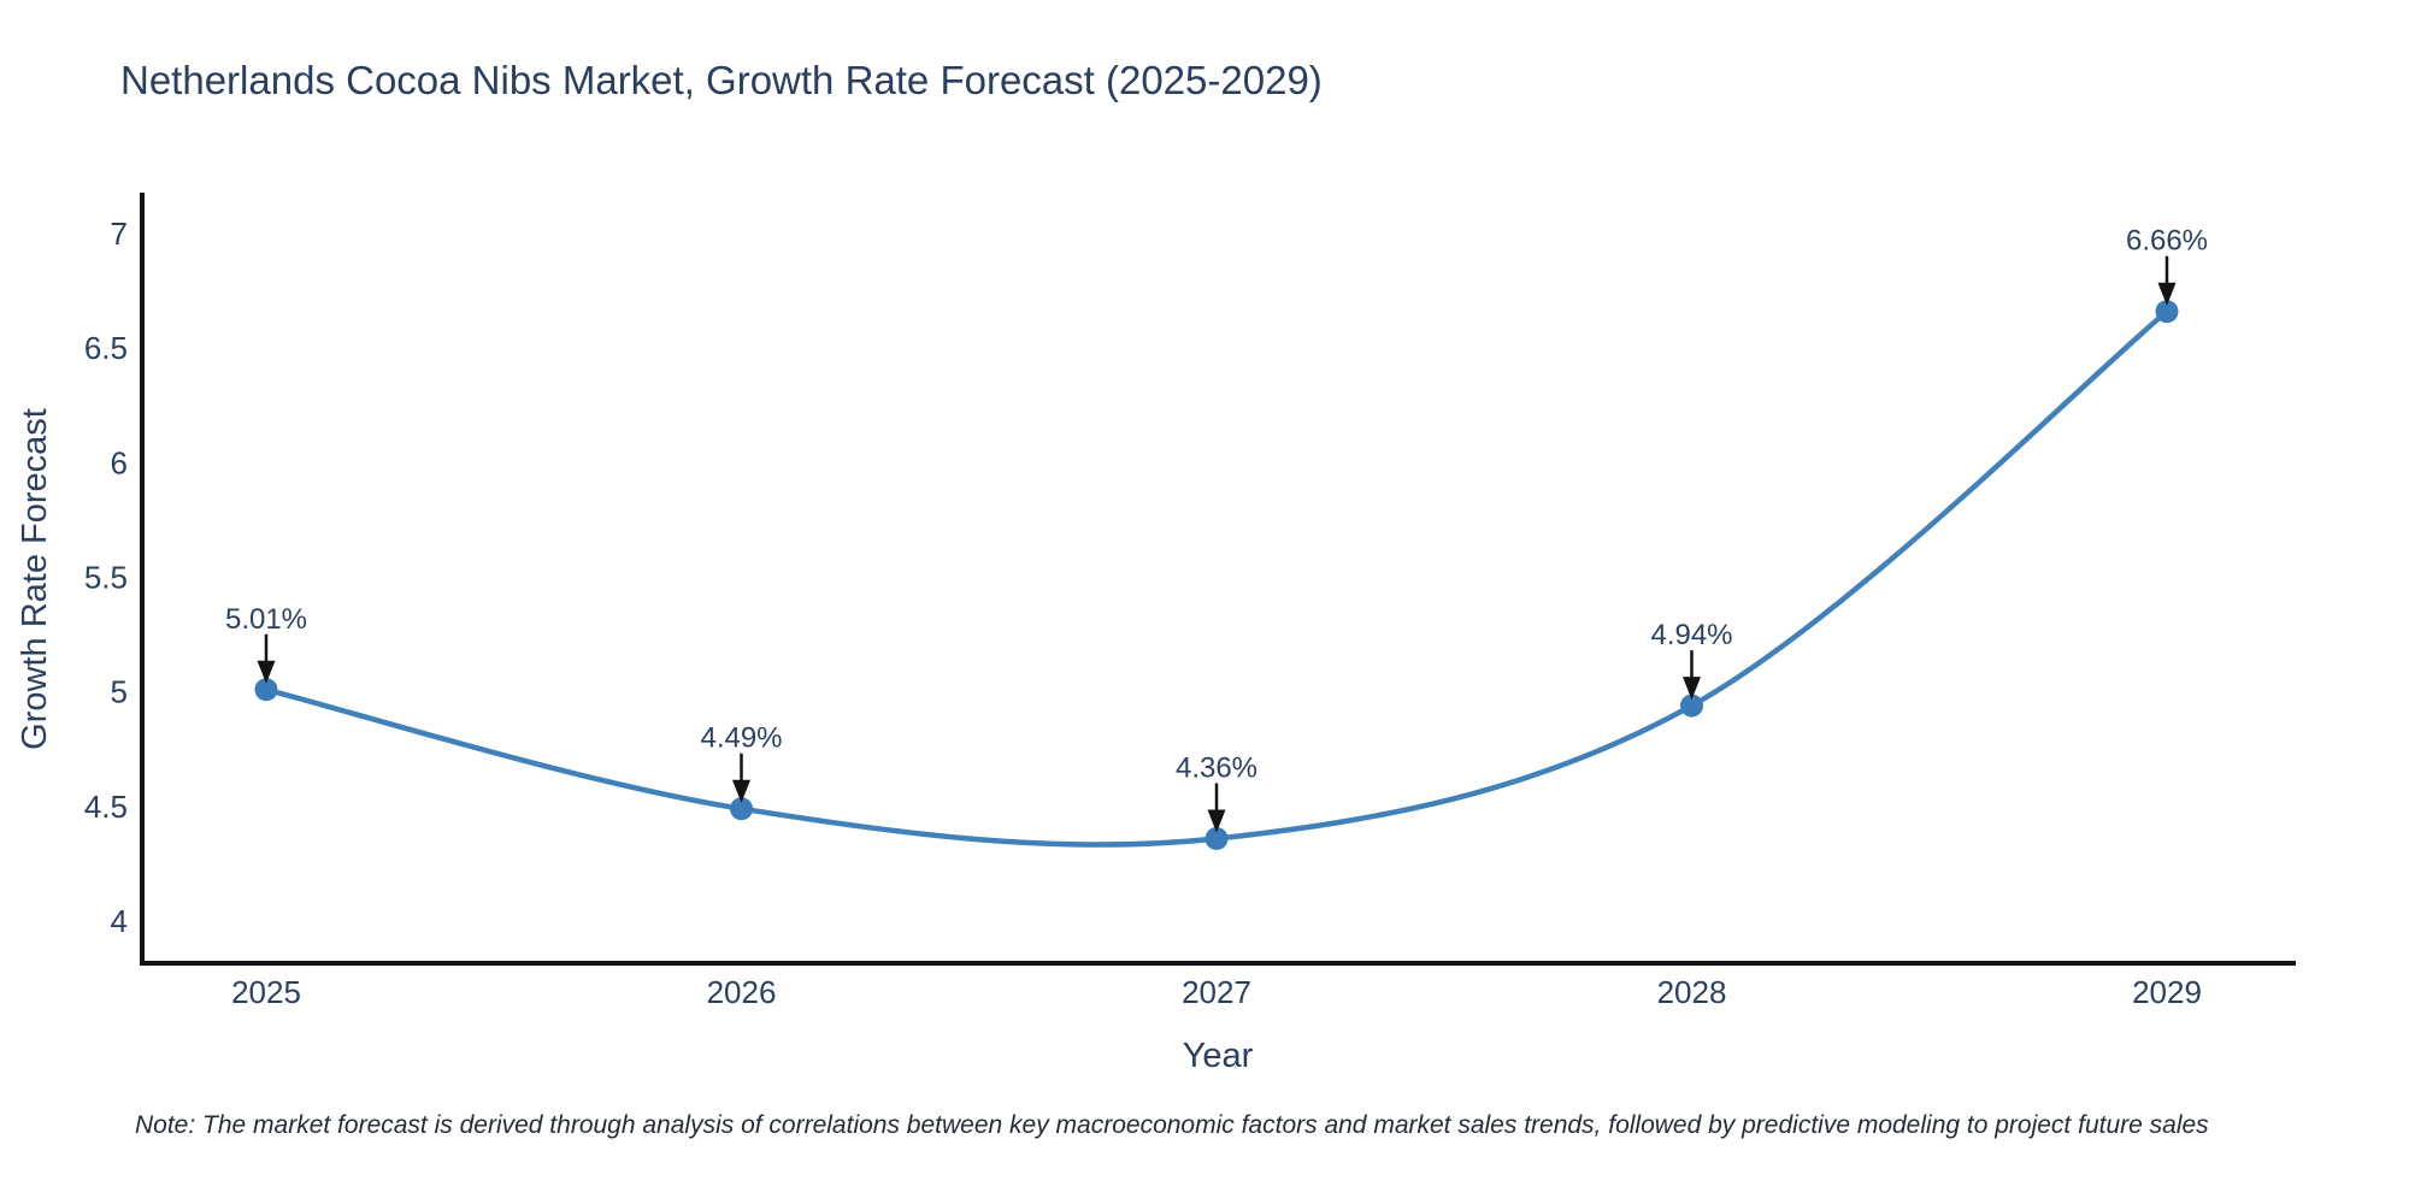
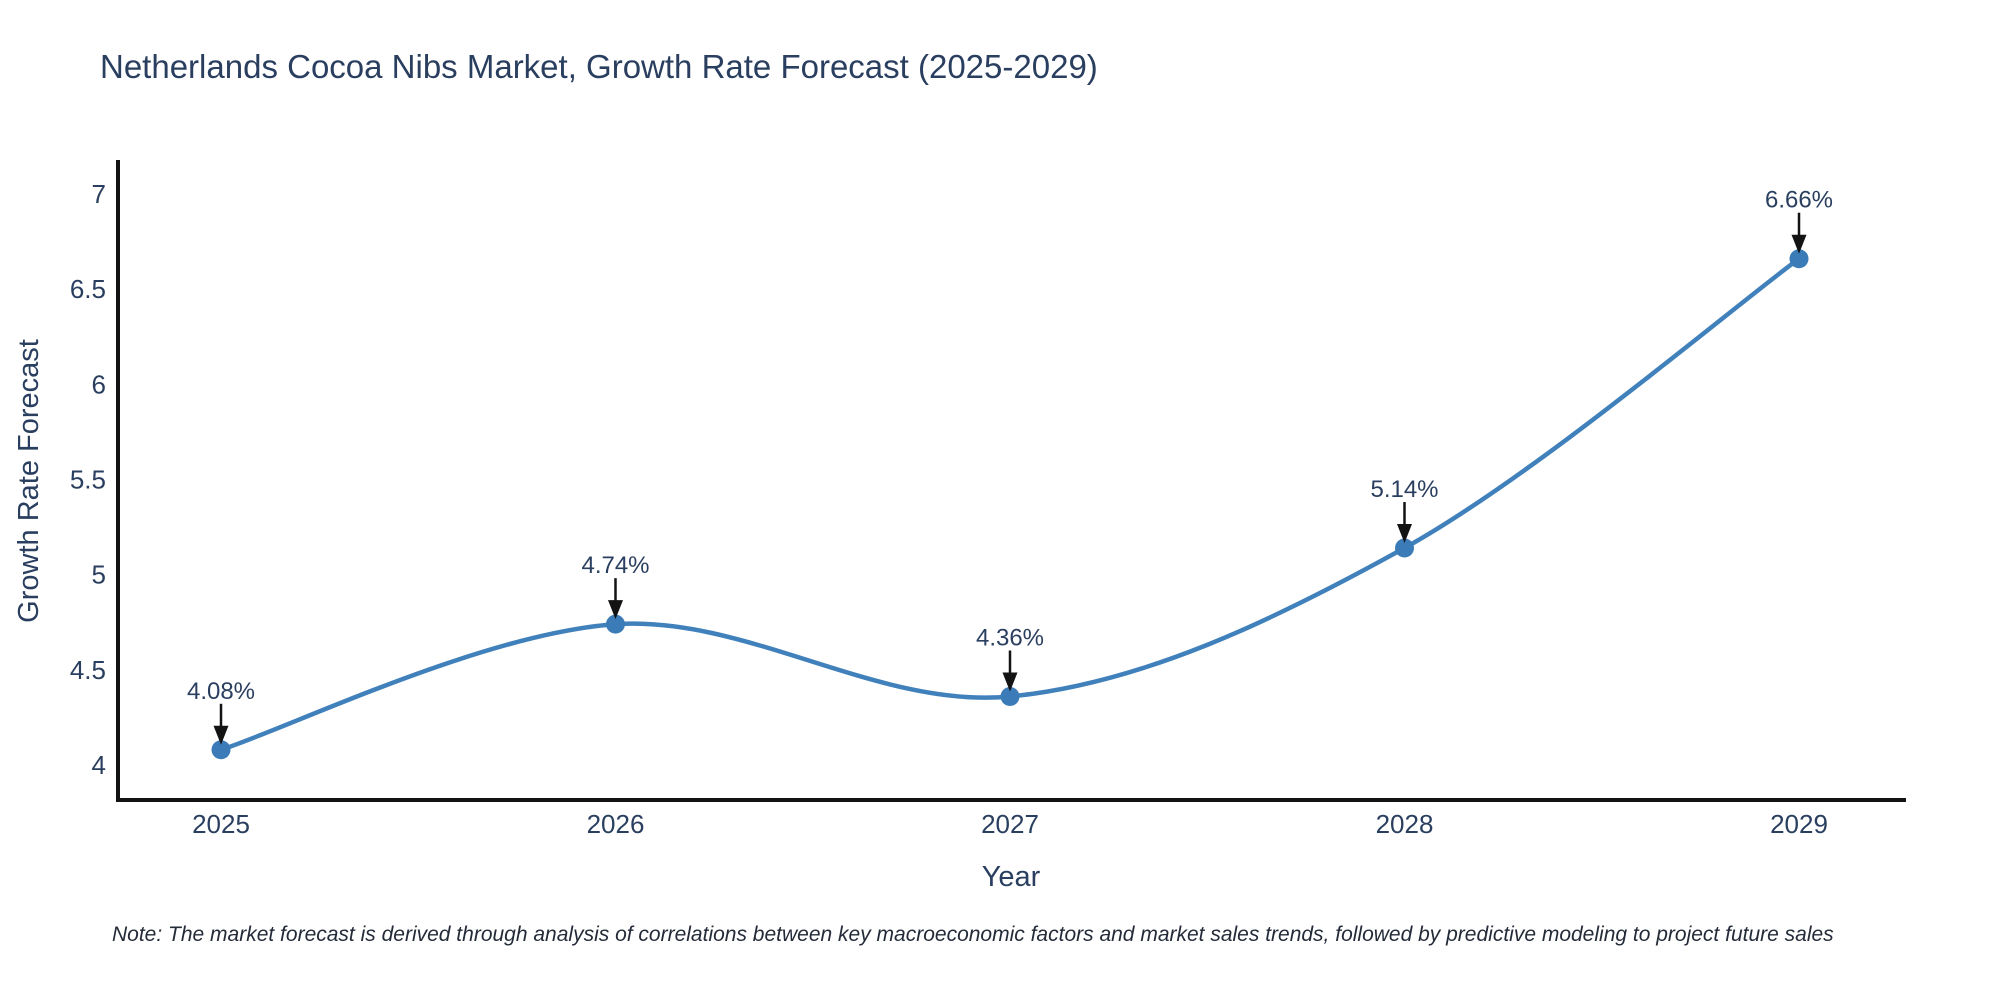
2025: 5.01% -> 4.08%
2026: 4.49% -> 4.74%
2028: 4.94% -> 5.14%
